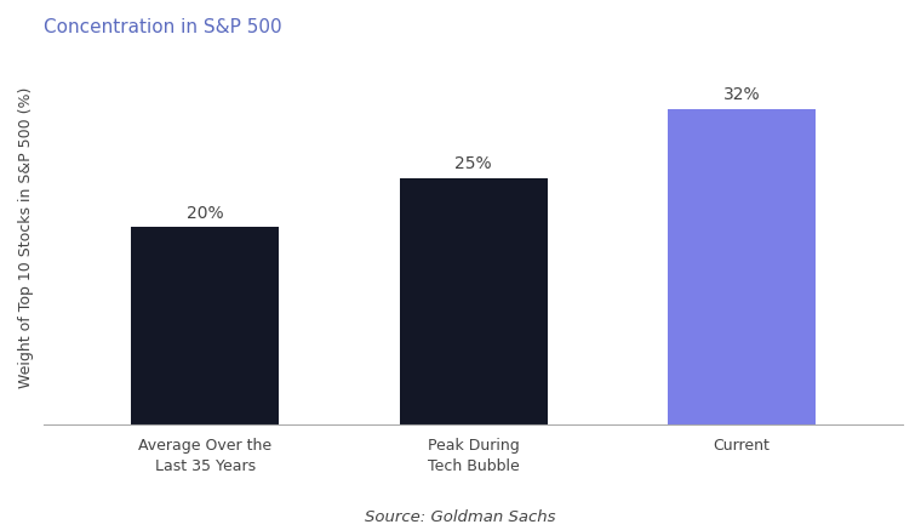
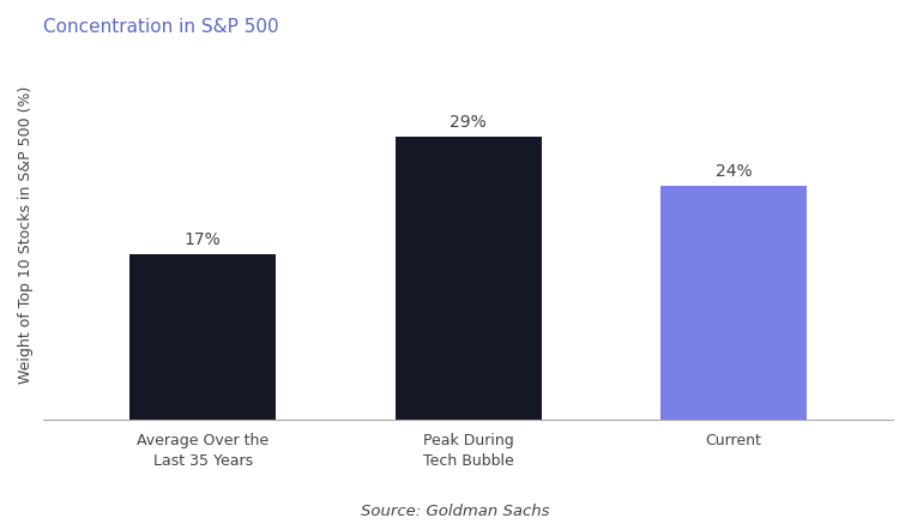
Average Over the Last 35 Years: 20% -> 17%
Peak During Tech Bubble: 25% -> 29%
Current: 32% -> 24%
